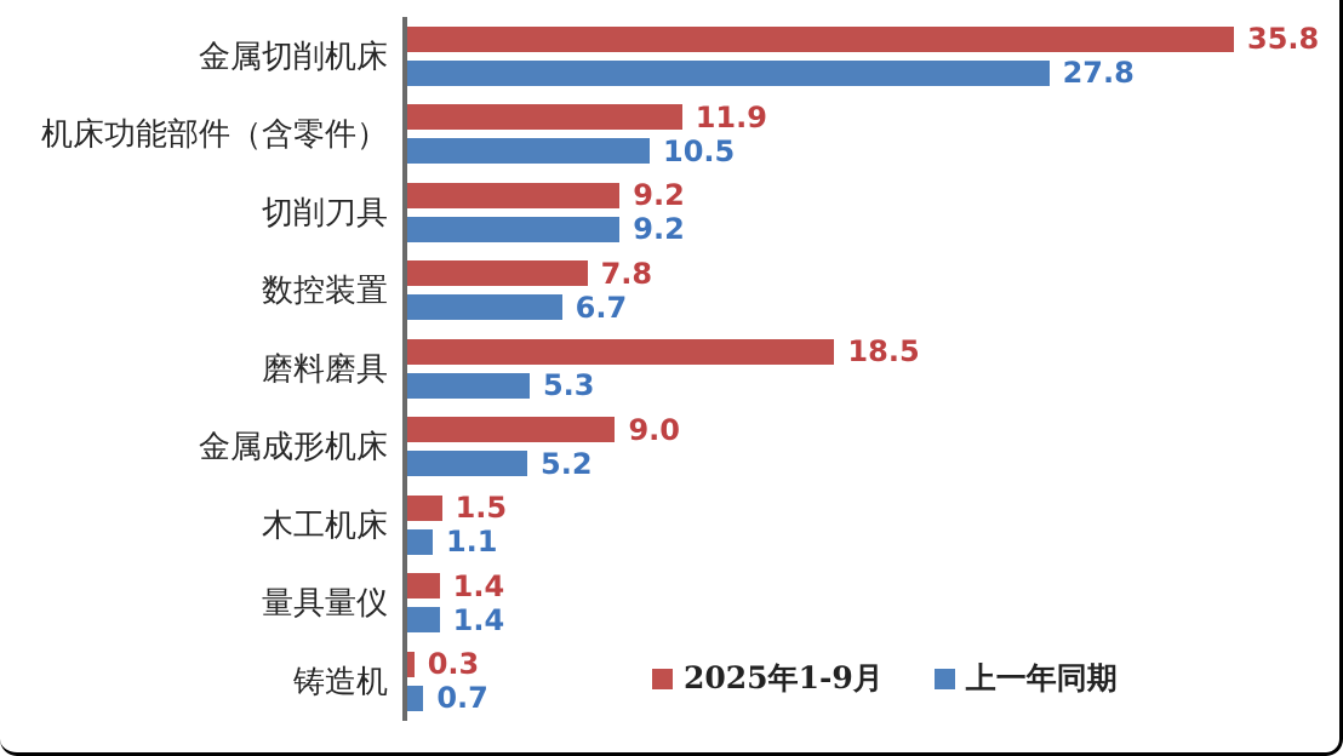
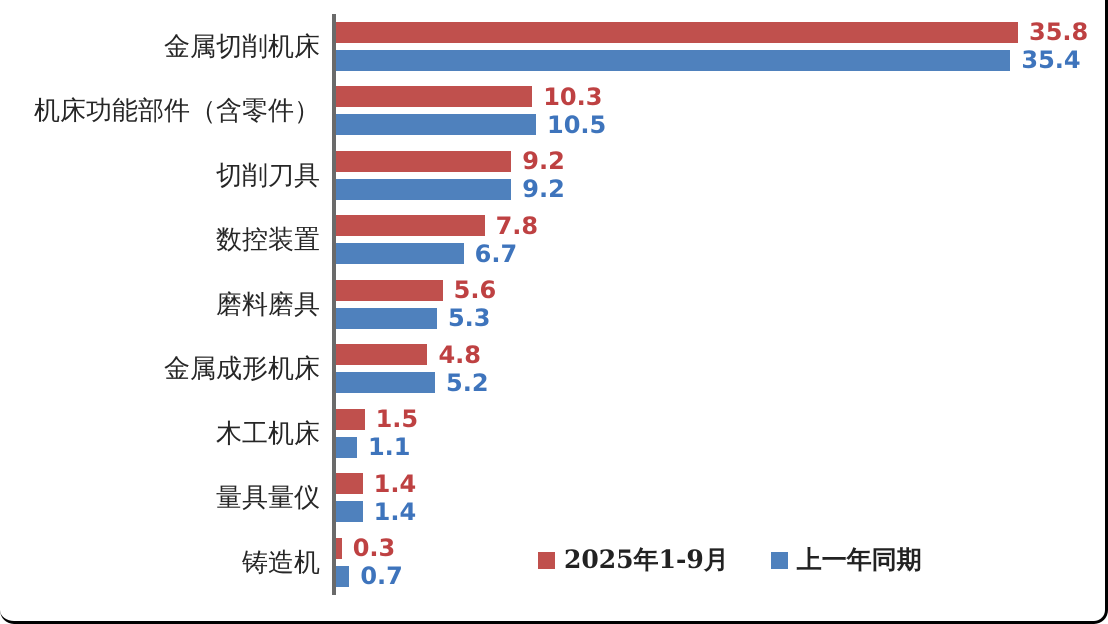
上一年同期/金属切削机床: 27.8 -> 35.4
2025年1-9月/机床功能部件（含零件）: 11.9 -> 10.3
2025年1-9月/磨料磨具: 18.5 -> 5.6
2025年1-9月/金属成形机床: 9.0 -> 4.8
